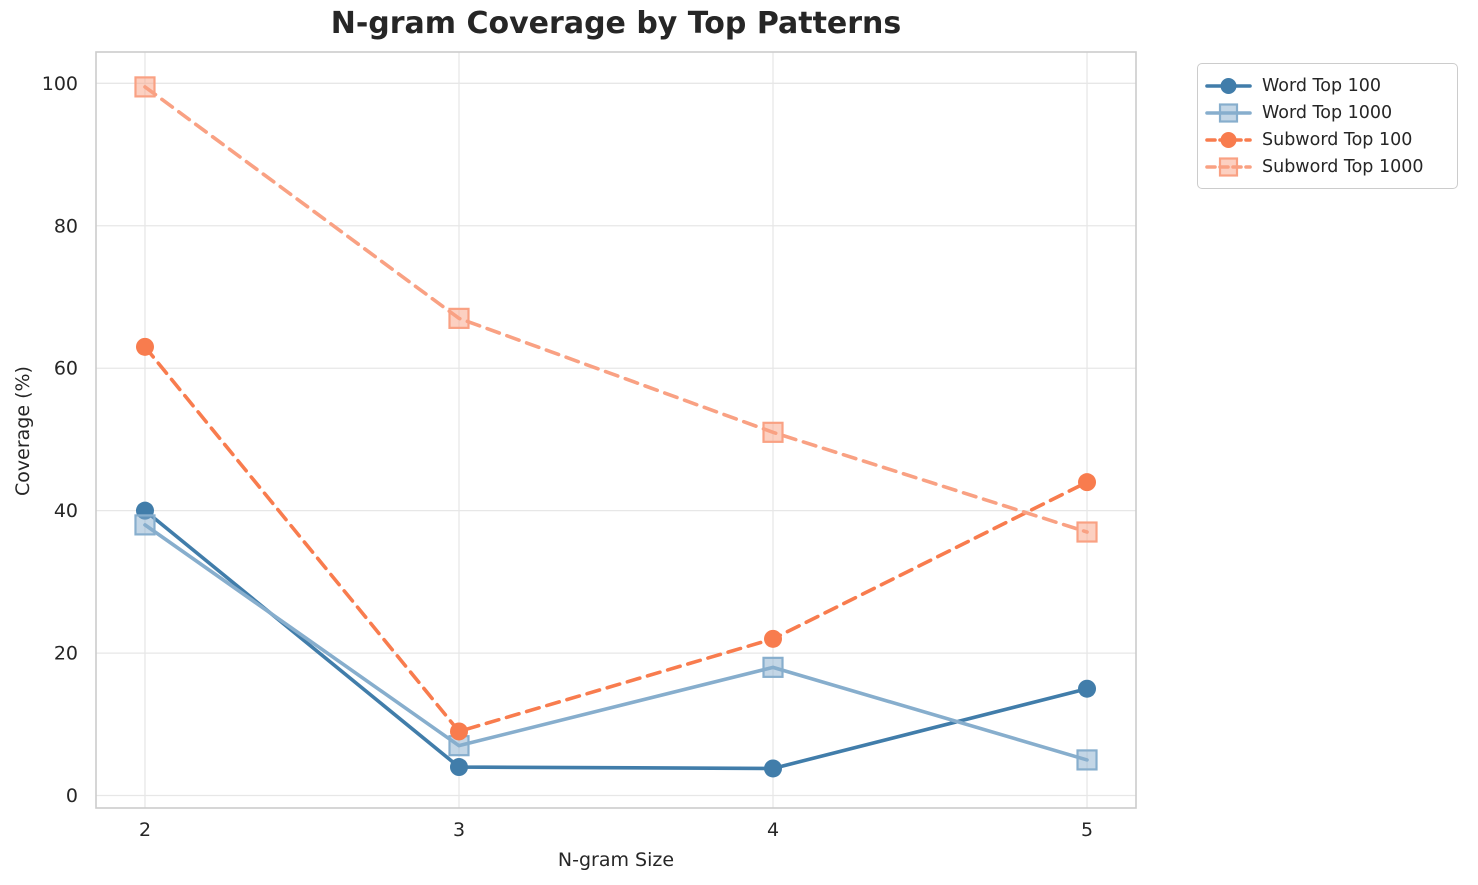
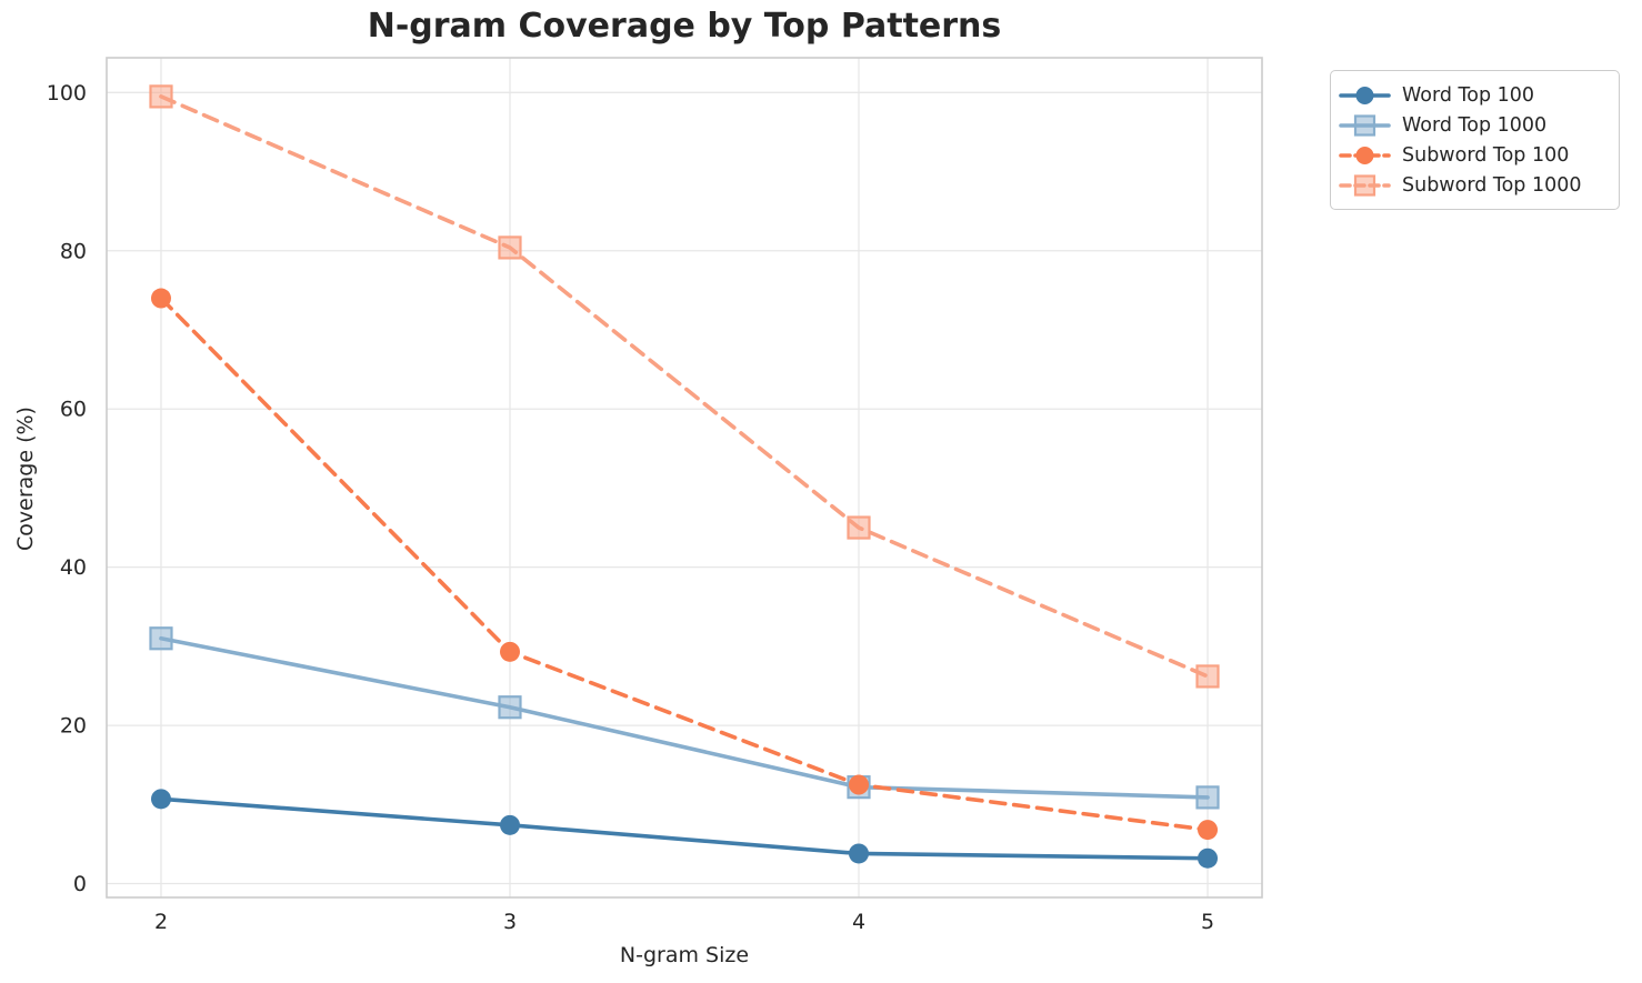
Word Top 100/2: 40 -> 11
Word Top 1000/2: 38 -> 31
Subword Top 100/2: 63 -> 74
Word Top 100/3: 4 -> 7
Word Top 1000/3: 7 -> 22
Subword Top 100/3: 9 -> 29
Subword Top 1000/3: 67 -> 80
Word Top 1000/4: 18 -> 12
Subword Top 100/4: 22 -> 12
Subword Top 1000/4: 51 -> 45
Word Top 100/5: 15 -> 3
Word Top 1000/5: 5 -> 11
Subword Top 100/5: 44 -> 7
Subword Top 1000/5: 37 -> 26
